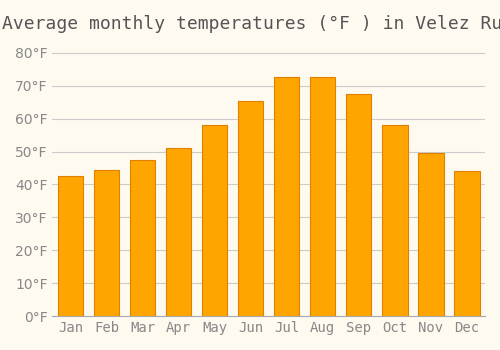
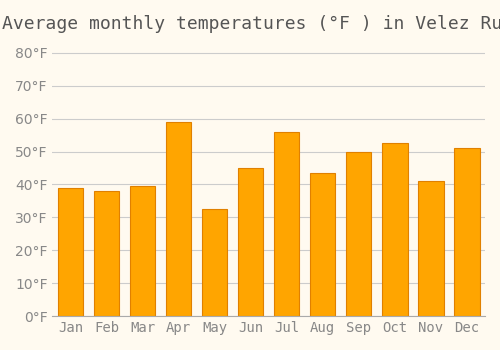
Jan: 42.5°F -> 39.0°F
Feb: 44.5°F -> 38.0°F
Mar: 47.5°F -> 39.5°F
Apr: 51.0°F -> 59.0°F
May: 58.0°F -> 32.5°F
Jun: 65.5°F -> 45.0°F
Jul: 72.5°F -> 56.0°F
Aug: 72.5°F -> 43.5°F
Sep: 67.5°F -> 50.0°F
Oct: 58.0°F -> 52.5°F
Nov: 49.5°F -> 41.0°F
Dec: 44.0°F -> 51.0°F
